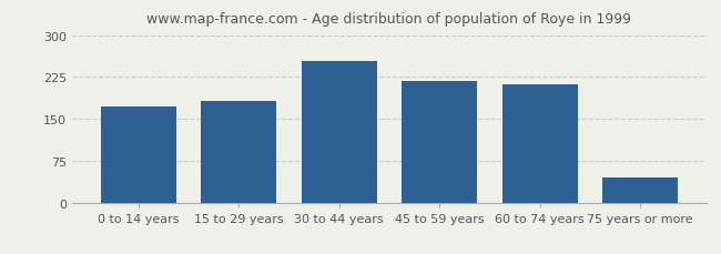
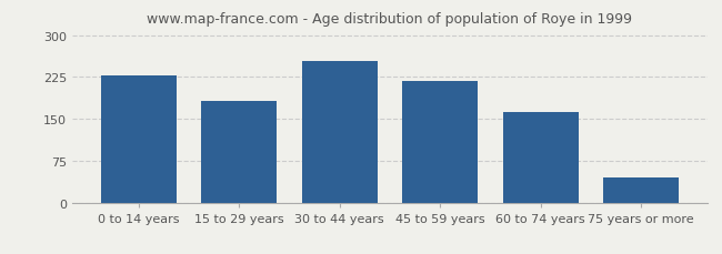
0 to 14 years: 172 -> 228
60 to 74 years: 212 -> 163
